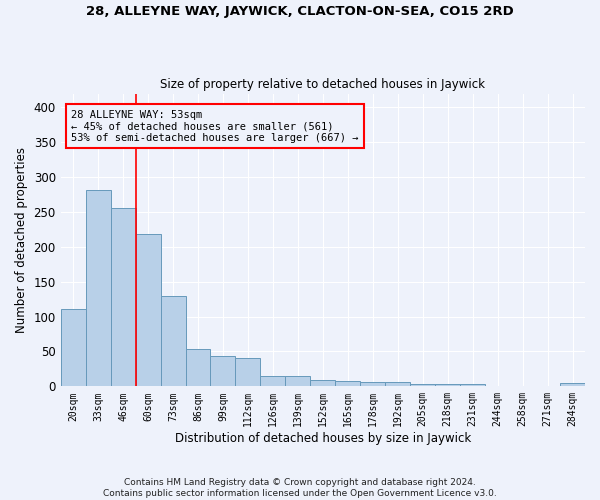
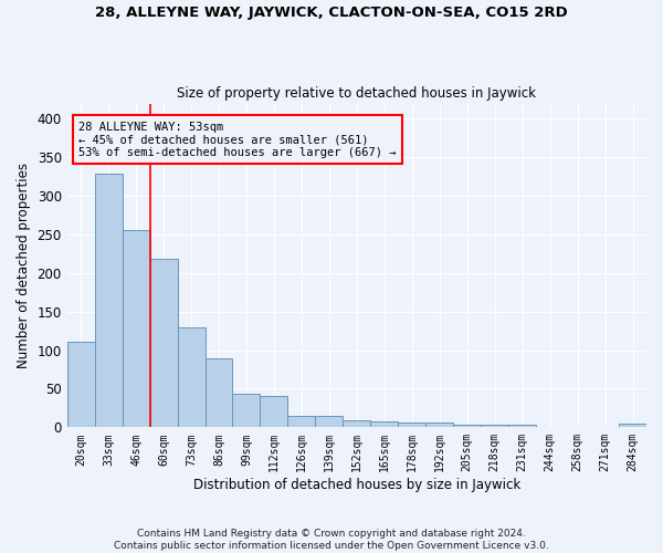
33sqm: 282 -> 329
86sqm: 54 -> 90
